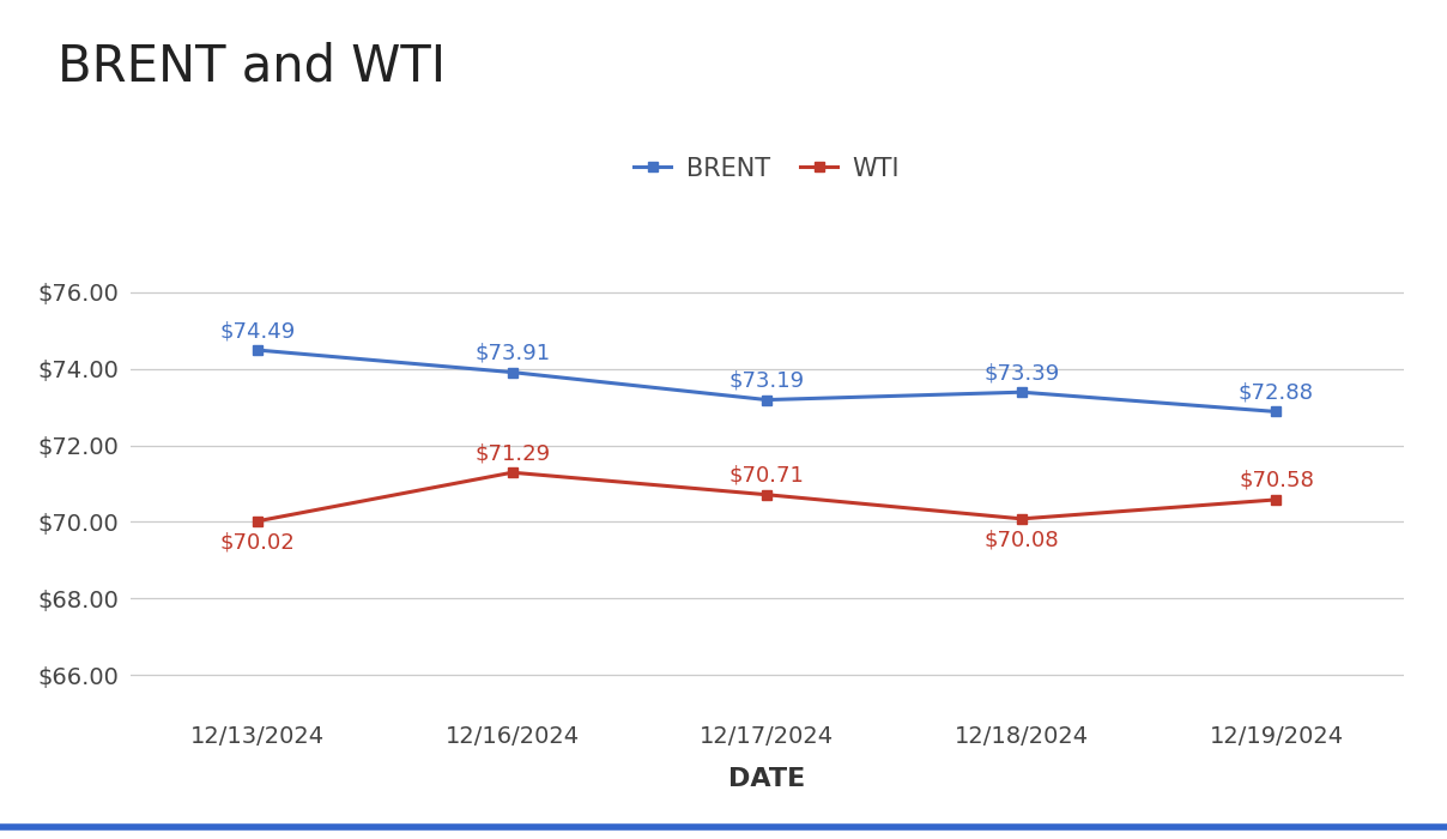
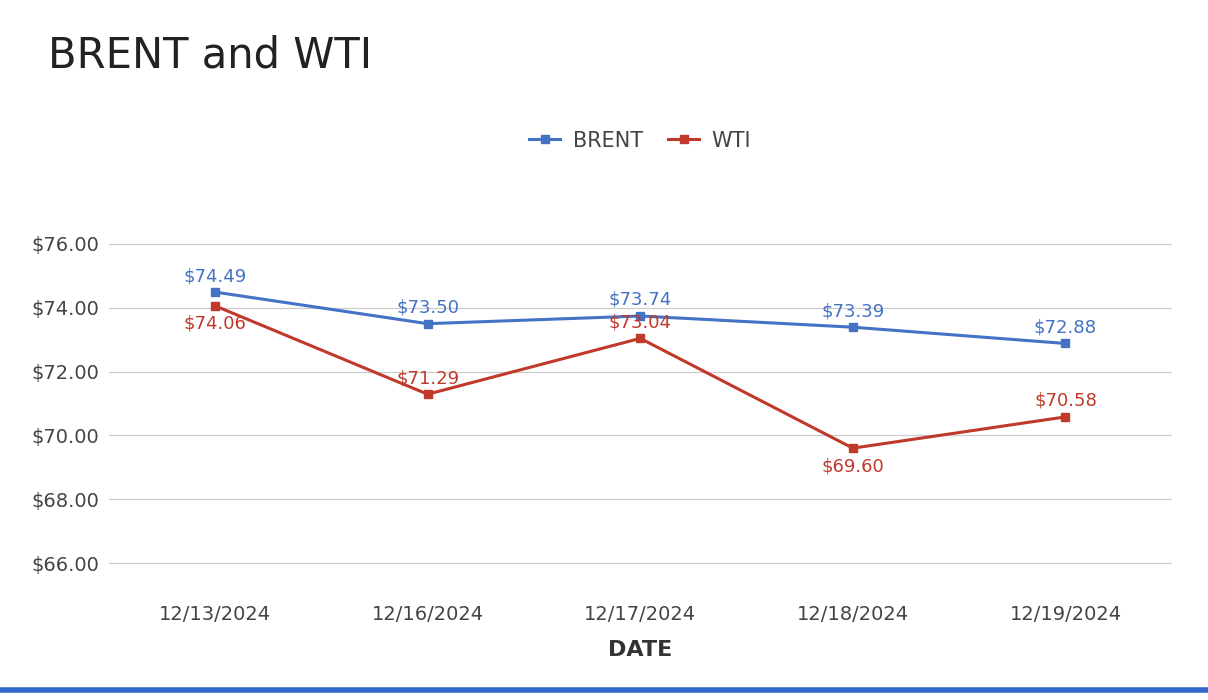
WTI/12/13/2024: $70.02 -> $74.06
BRENT/12/16/2024: $73.91 -> $73.50
BRENT/12/17/2024: $73.19 -> $73.74
WTI/12/17/2024: $70.71 -> $73.04
WTI/12/18/2024: $70.08 -> $69.60
